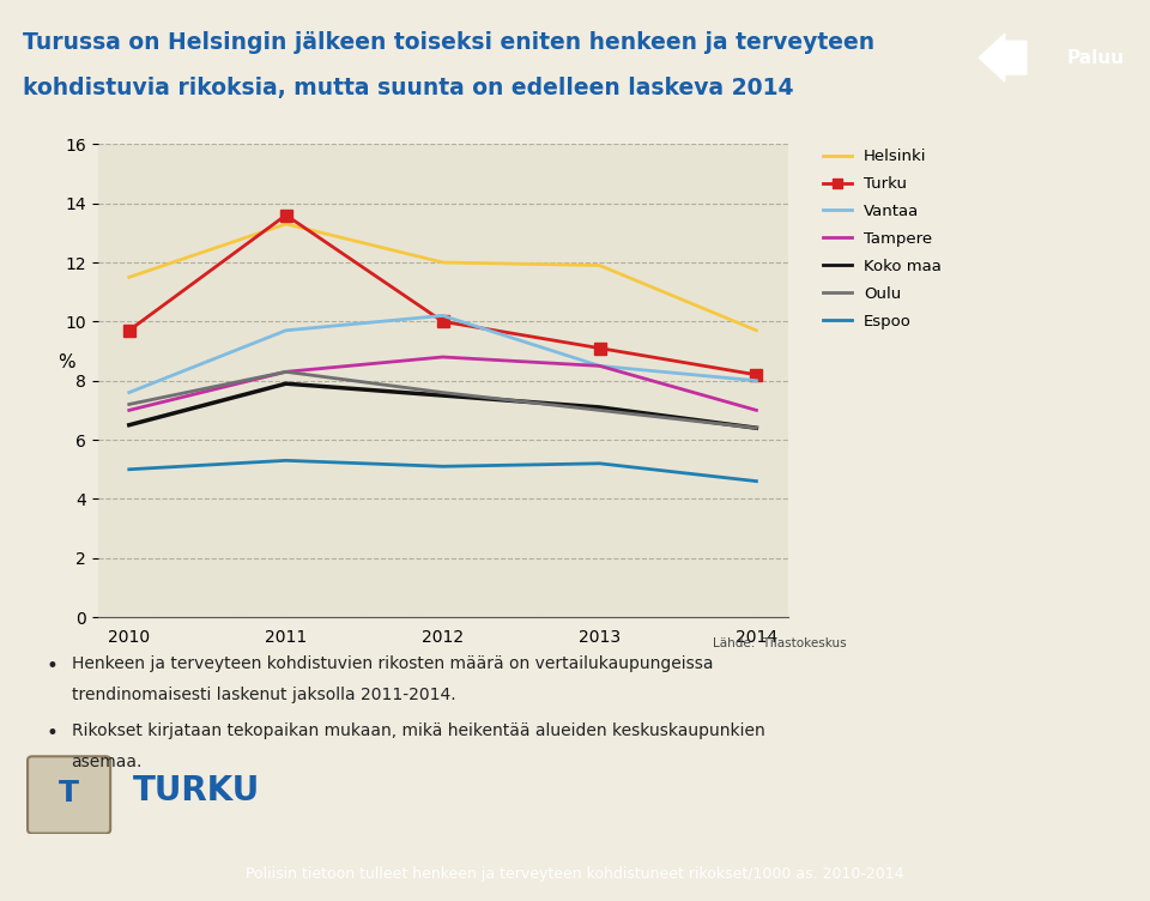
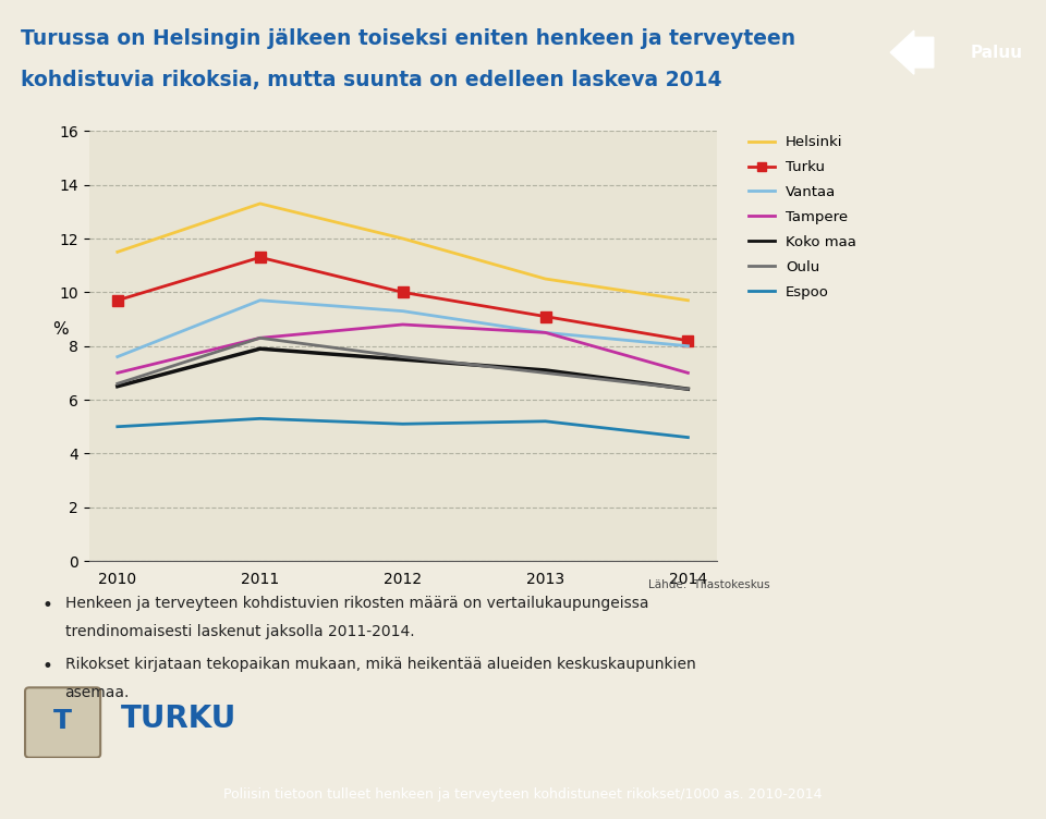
Oulu/2010: 7.2 -> 6.6
Turku/2011: 13.6 -> 11.3
Vantaa/2012: 10.2 -> 9.3
Helsinki/2013: 11.9 -> 10.5
